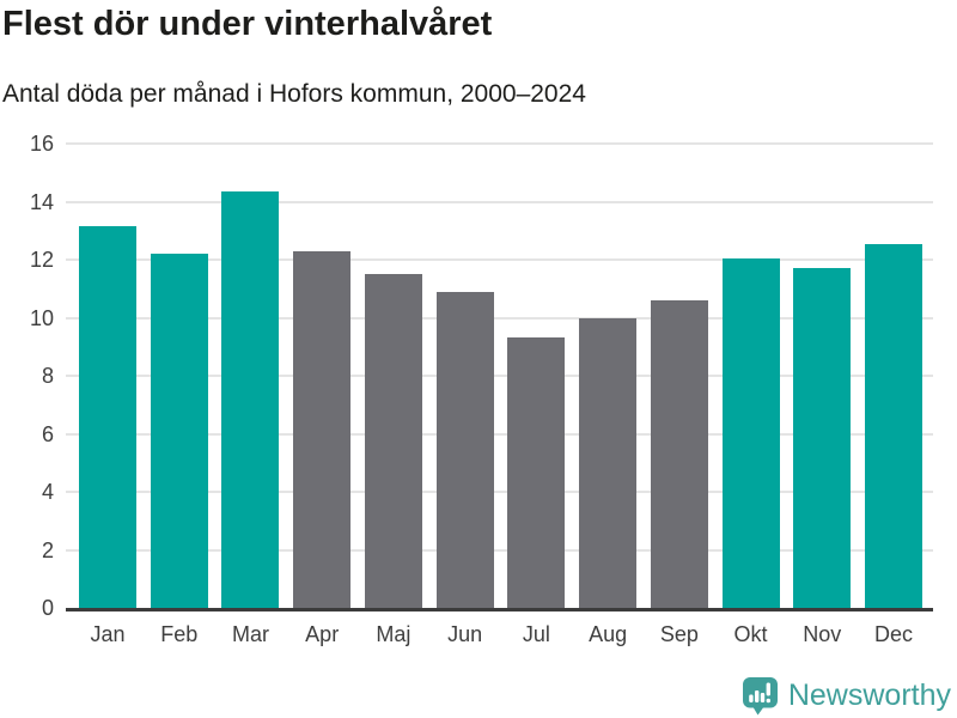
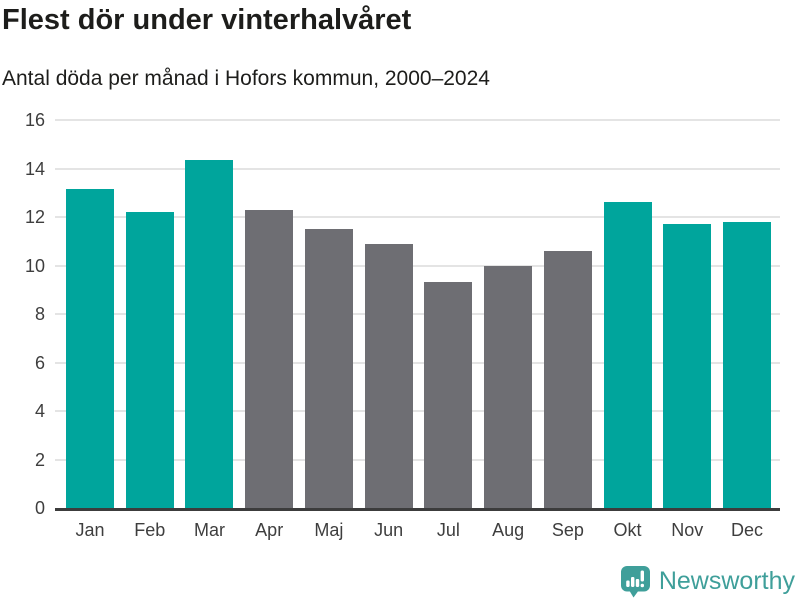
Okt: 12.1 -> 12.6
Dec: 12.6 -> 11.8
